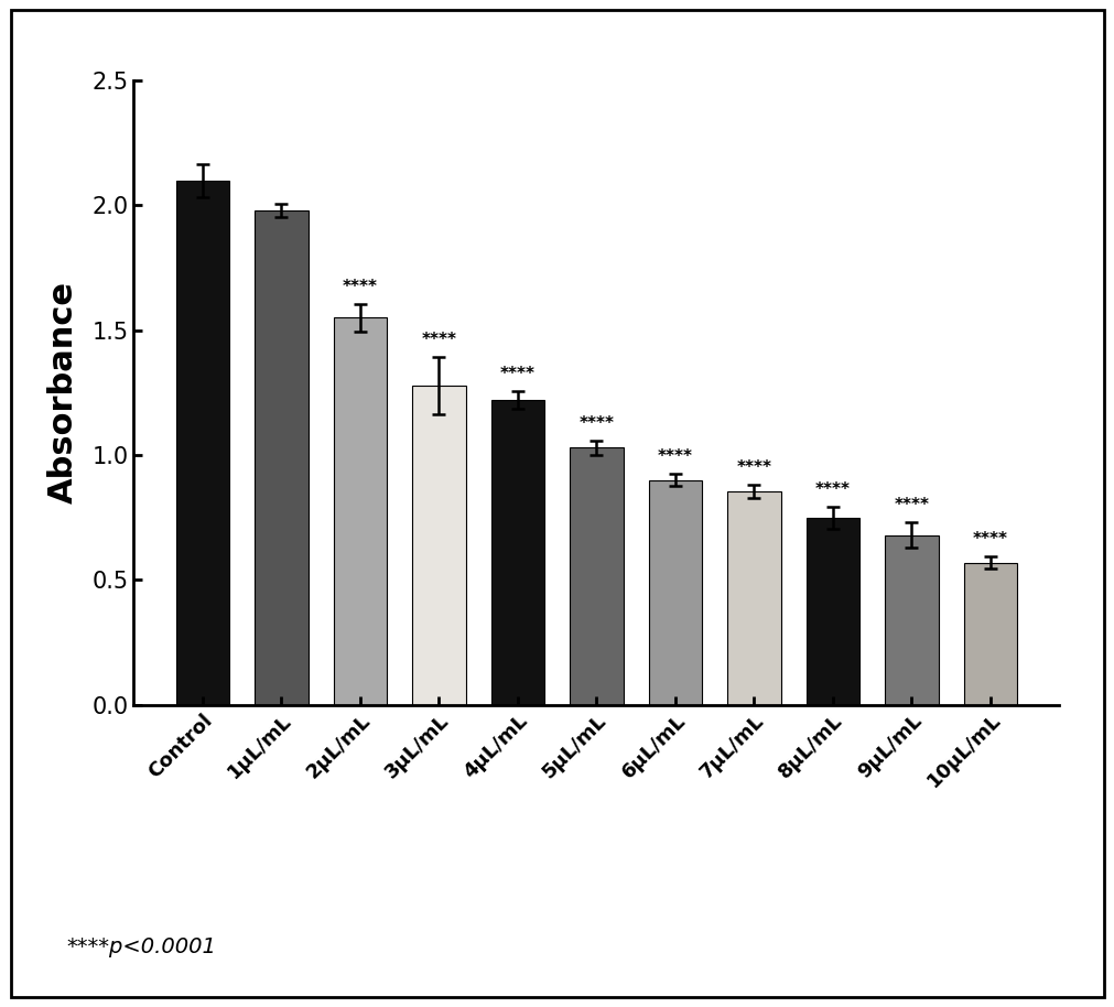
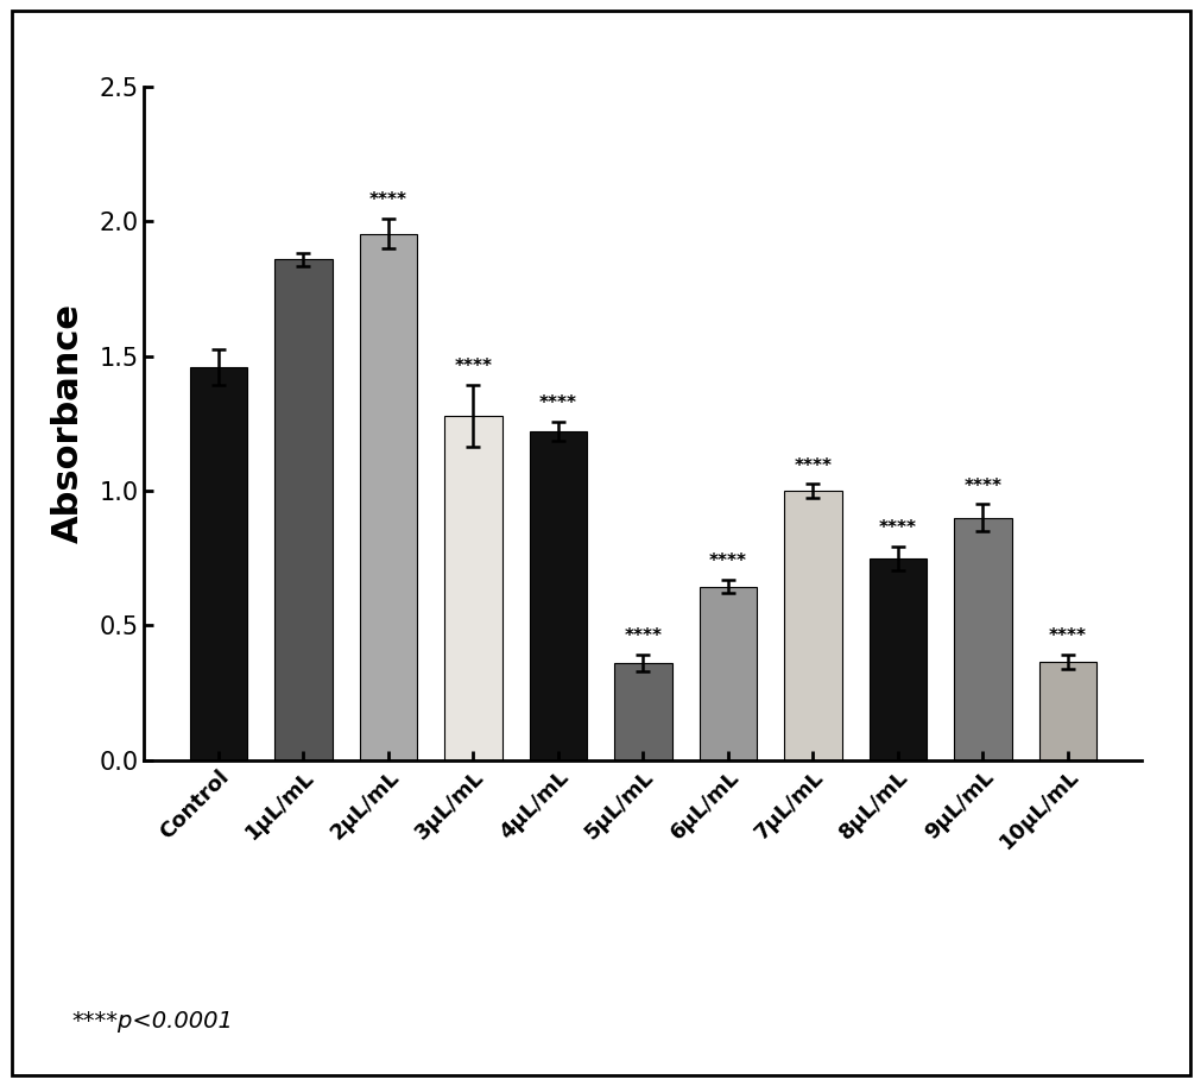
Control: 2.100 -> 1.460
1μL/mL: 1.980 -> 1.860
2μL/mL: 1.550 -> 1.955
5μL/mL: 1.030 -> 0.360
6μL/mL: 0.900 -> 0.645
7μL/mL: 0.855 -> 1.000
9μL/mL: 0.680 -> 0.900
10μL/mL: 0.570 -> 0.365
